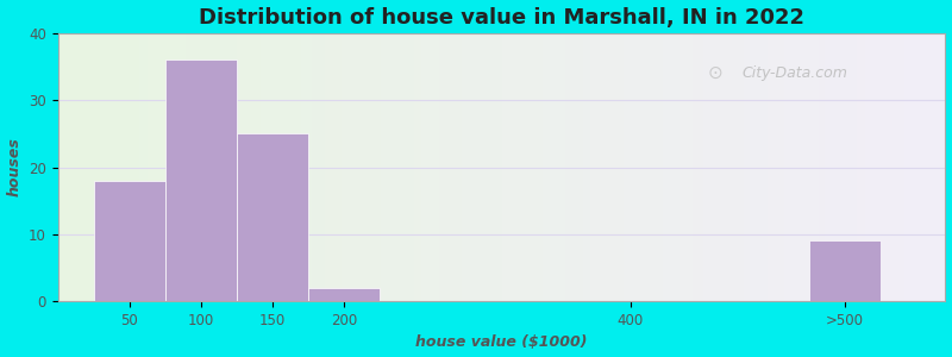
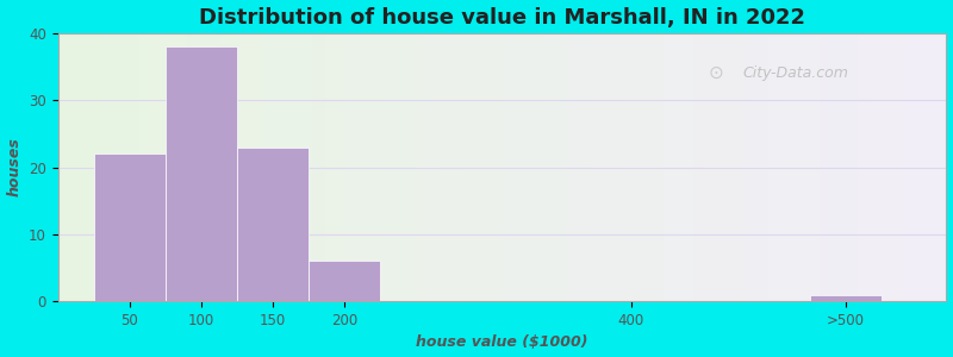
50: 18 -> 22
100: 36 -> 38
150: 25 -> 23
200: 2 -> 6
>500: 9 -> 1
